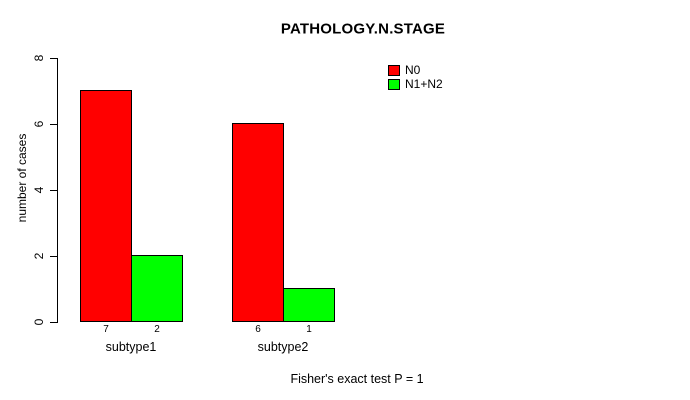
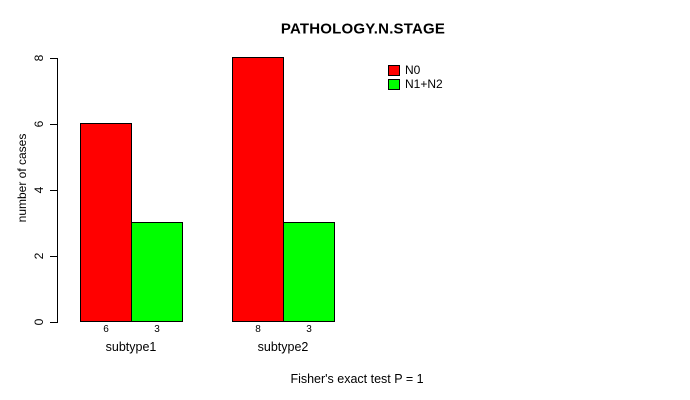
N0/subtype1: 7 -> 6
N1+N2/subtype1: 2 -> 3
N0/subtype2: 6 -> 8
N1+N2/subtype2: 1 -> 3
